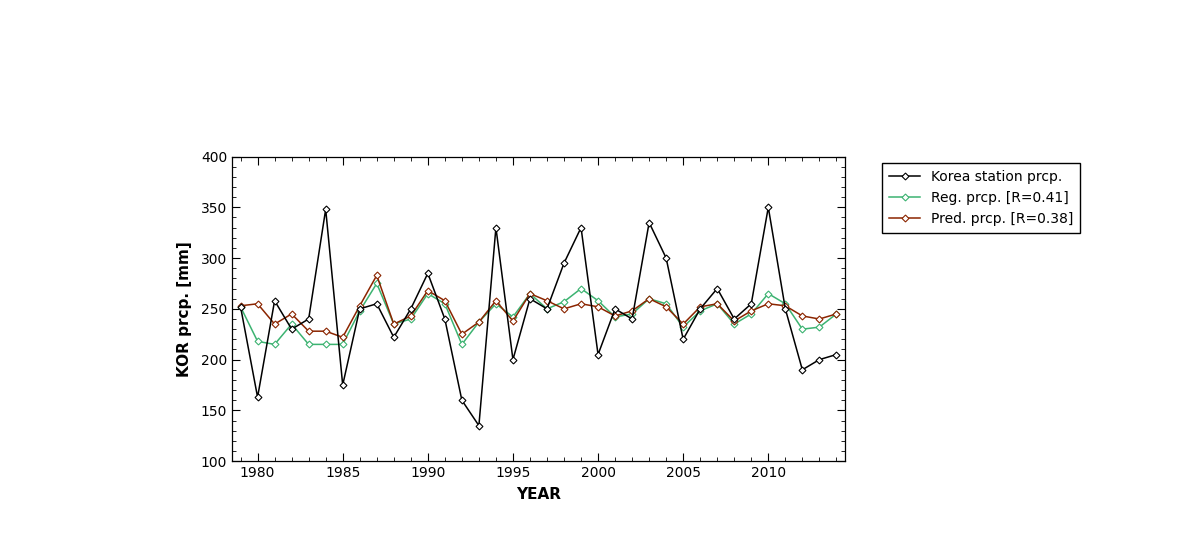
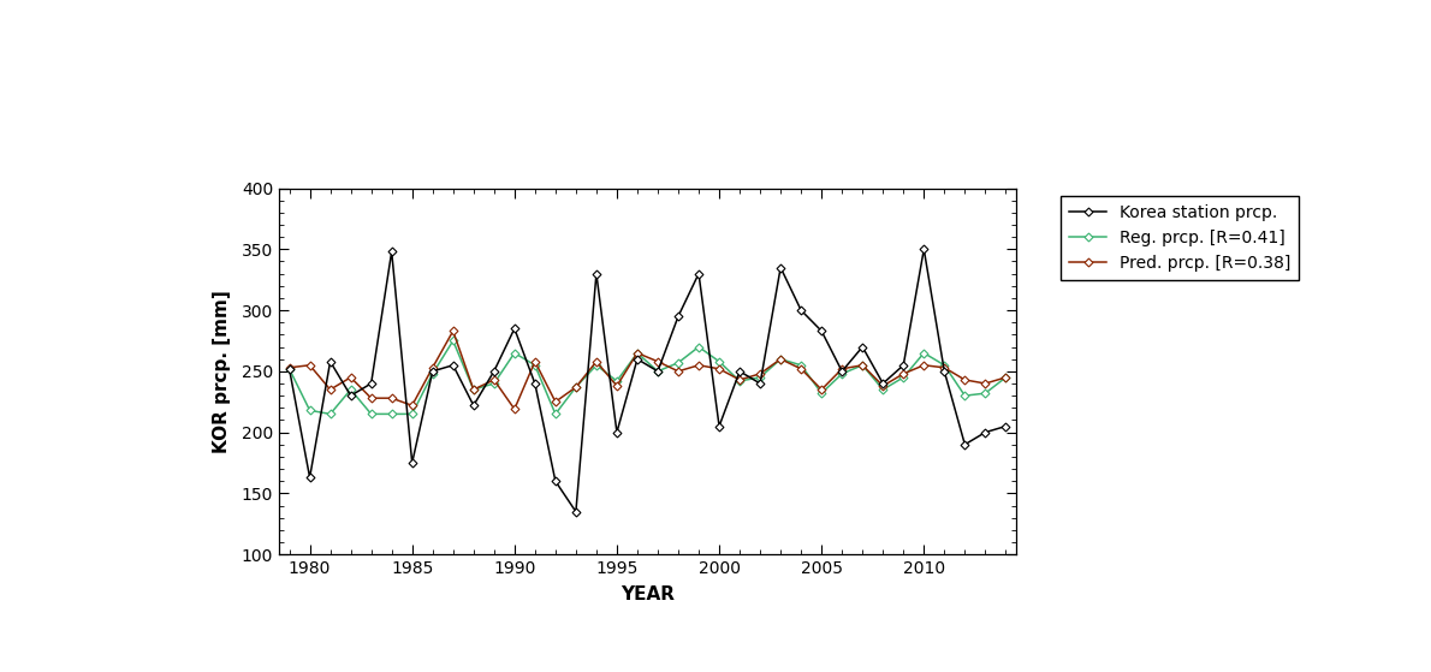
Pred. prcp. [R=0.38]/1990: 268 -> 219
Korea station prcp./2005: 220 -> 283
